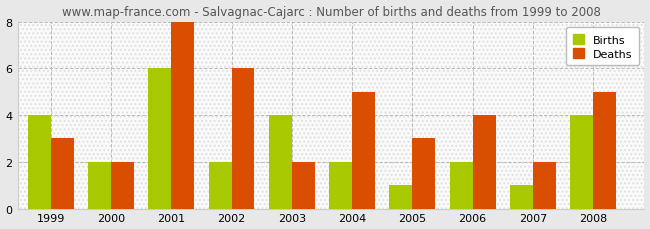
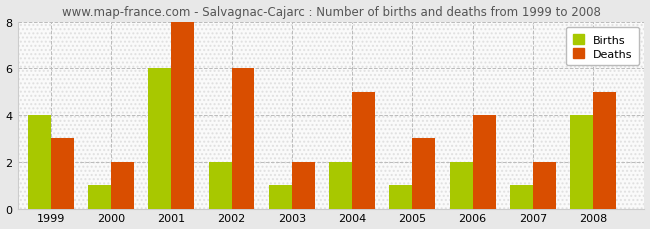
Births/2000: 2 -> 1
Births/2003: 4 -> 1
